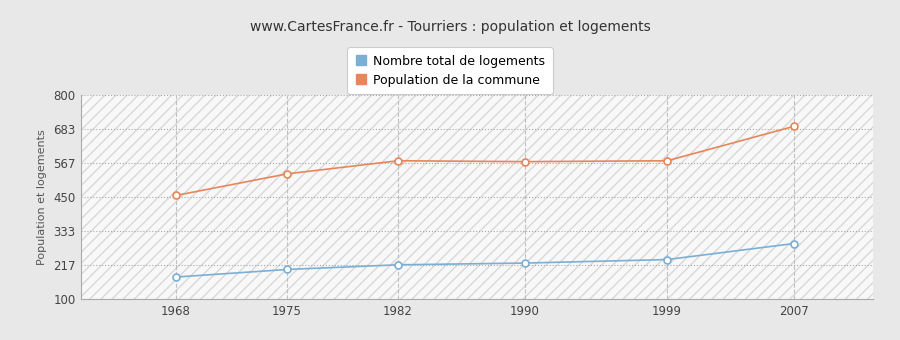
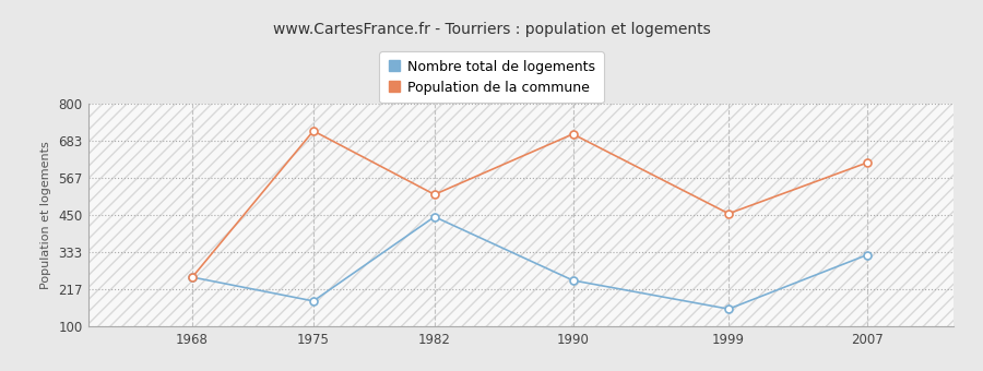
Nombre total de logements/1968: 176 -> 255
Population de la commune/1968: 456 -> 255
Nombre total de logements/1975: 202 -> 180
Population de la commune/1975: 530 -> 715
Nombre total de logements/1982: 218 -> 445
Population de la commune/1982: 575 -> 515
Nombre total de logements/1990: 224 -> 245
Population de la commune/1990: 572 -> 705
Nombre total de logements/1999: 236 -> 155
Population de la commune/1999: 575 -> 455
Nombre total de logements/2007: 291 -> 325
Population de la commune/2007: 693 -> 615
